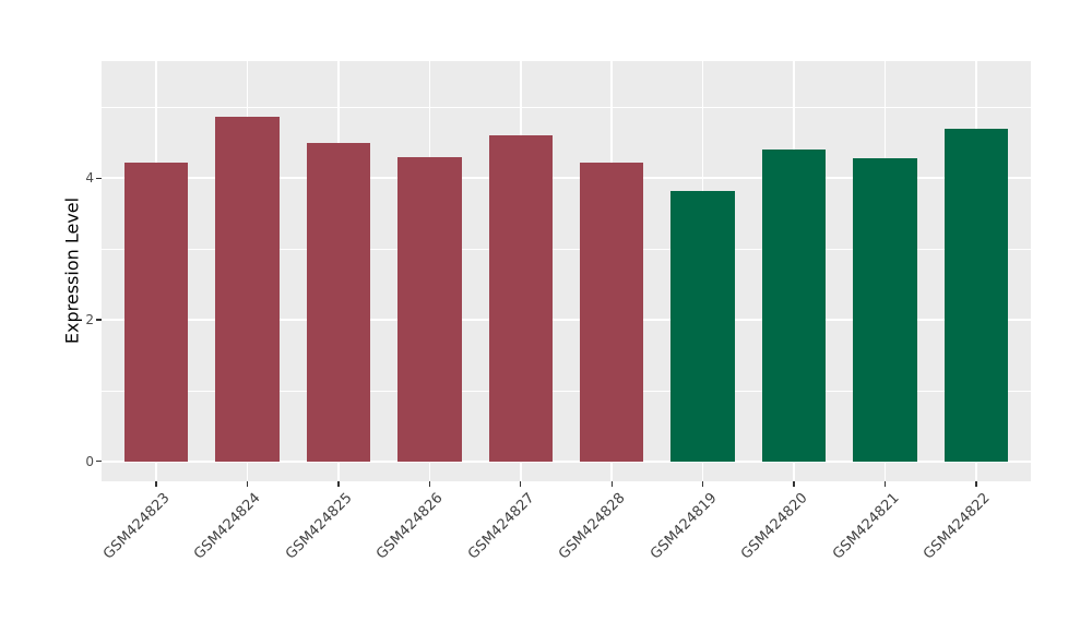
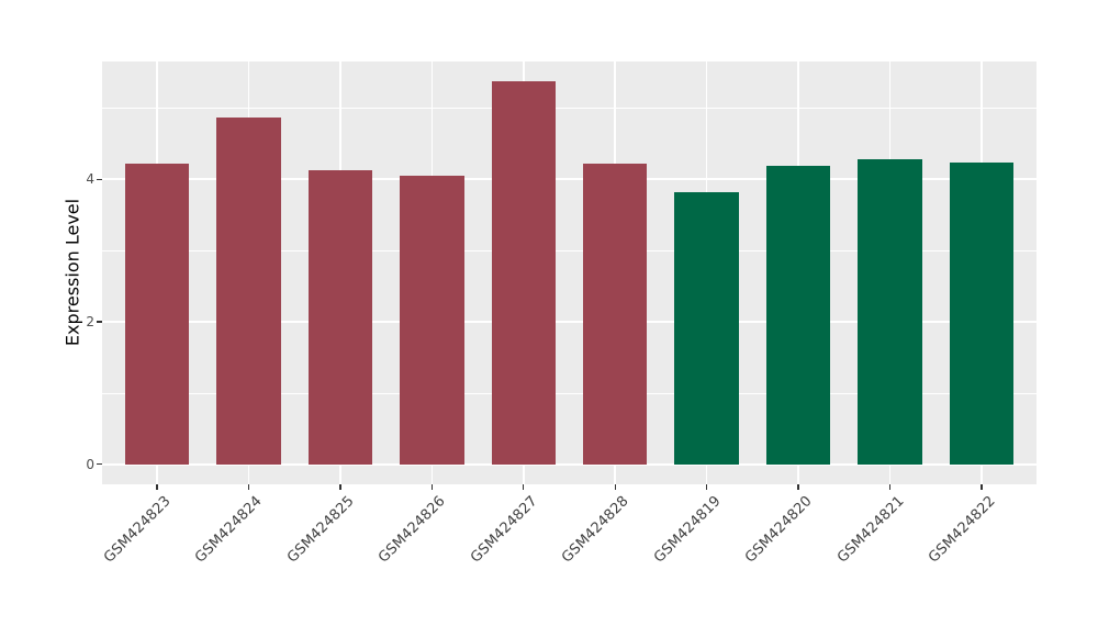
GSM424825: 4.5 -> 4.1
GSM424826: 4.3 -> 4.0
GSM424827: 4.6 -> 5.4
GSM424820: 4.4 -> 4.2
GSM424822: 4.7 -> 4.2
